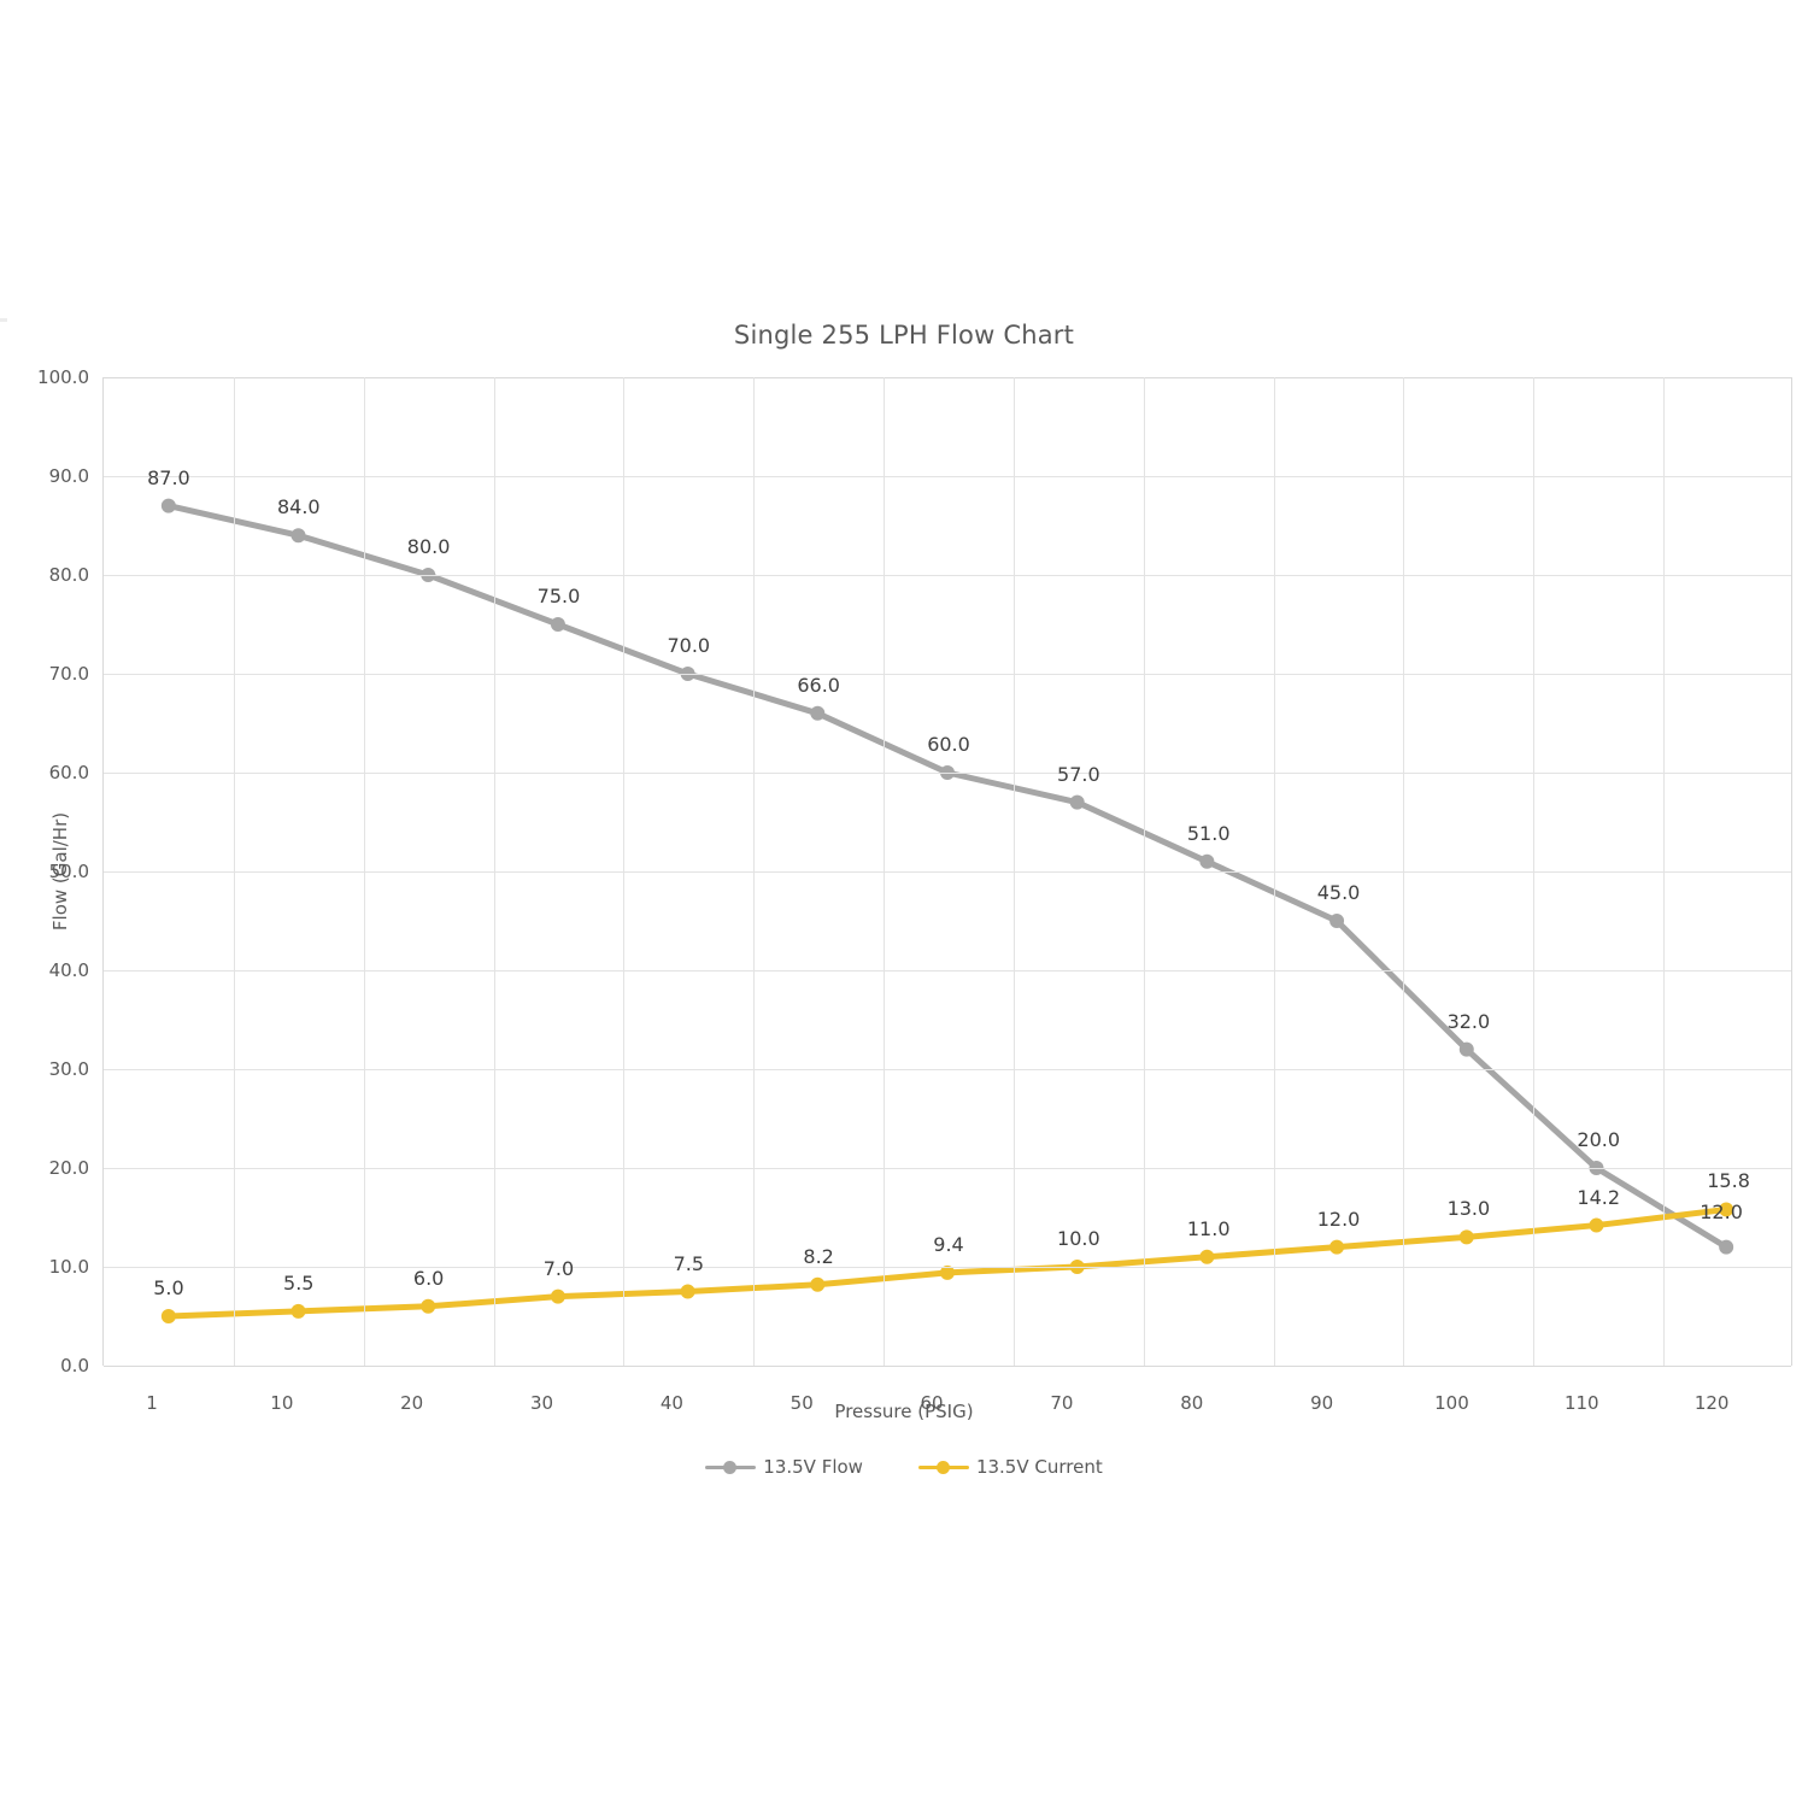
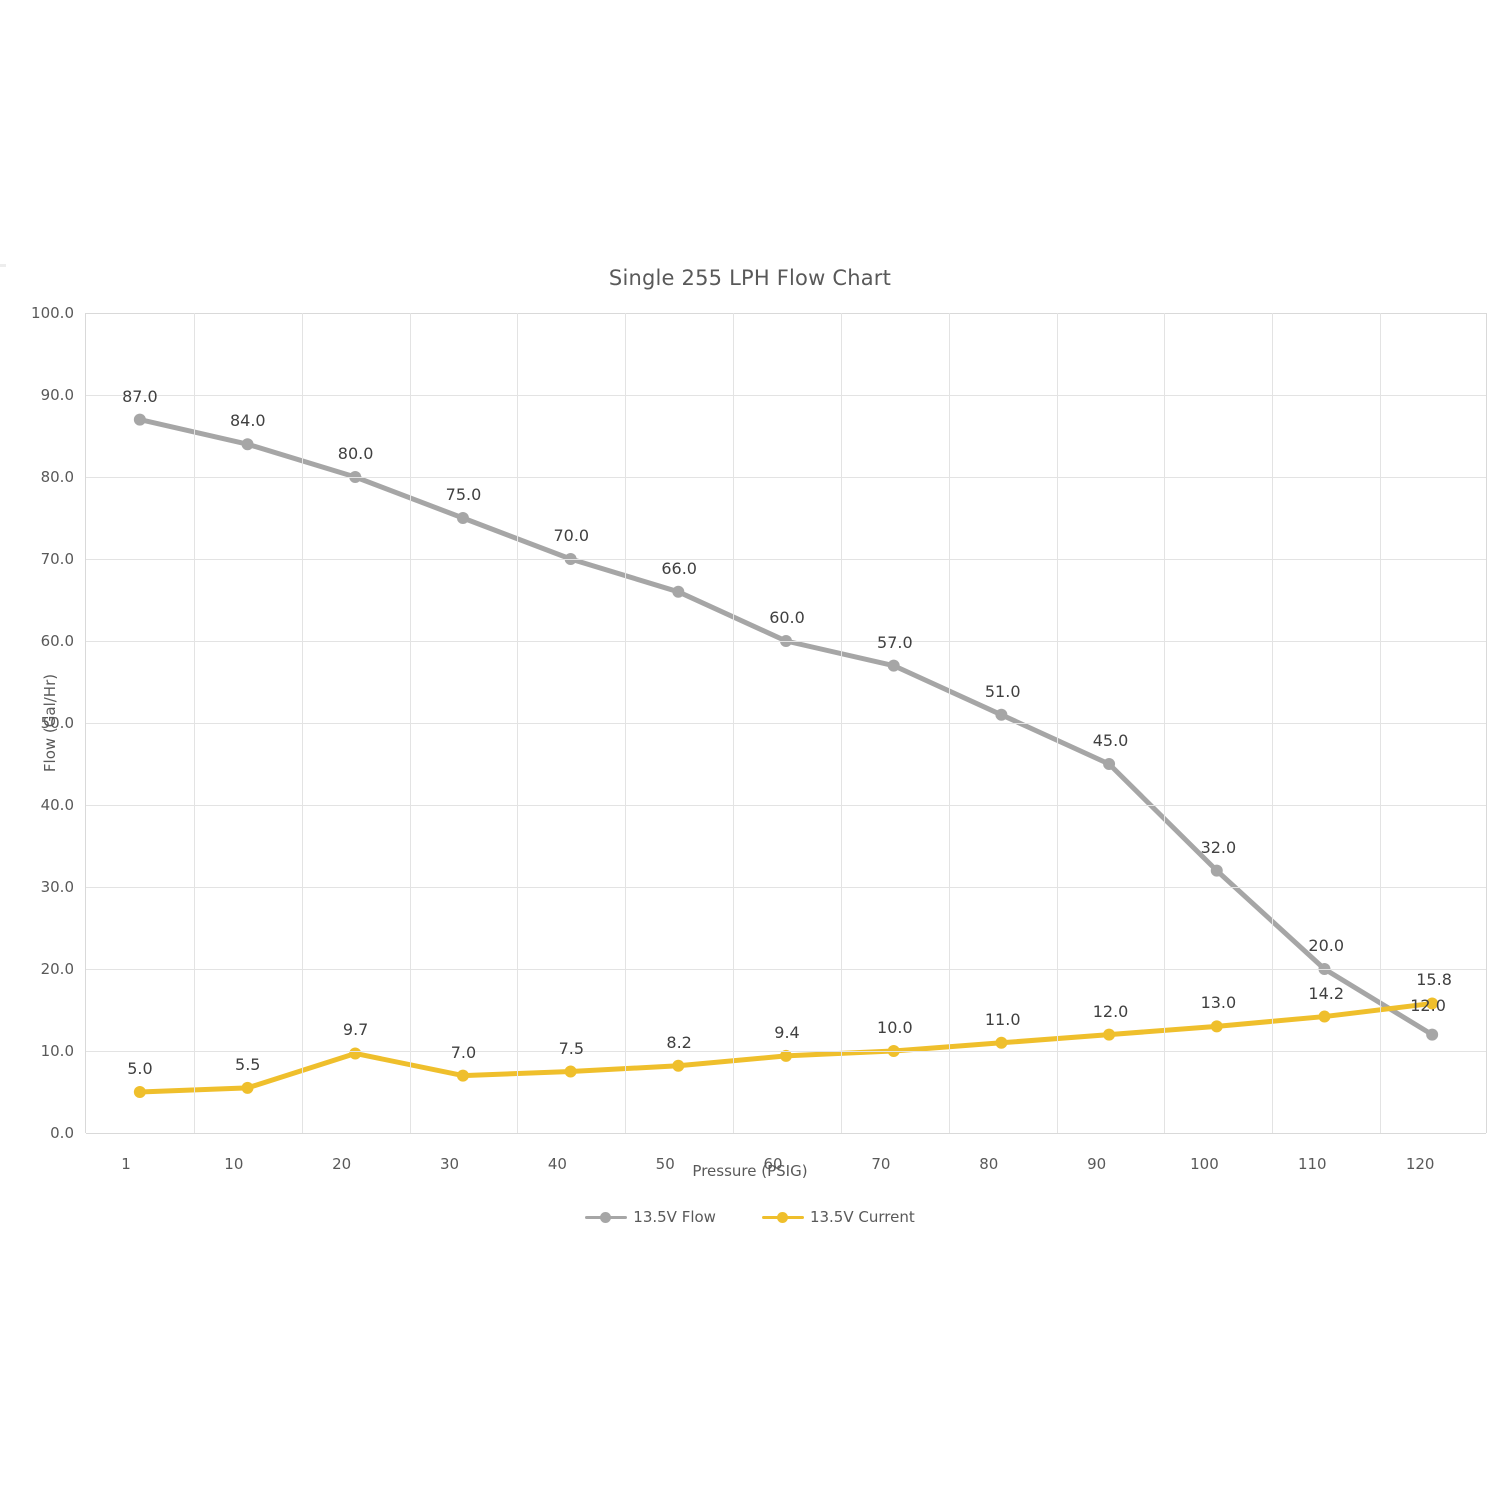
13.5V Current/20: 6.0 -> 9.7
